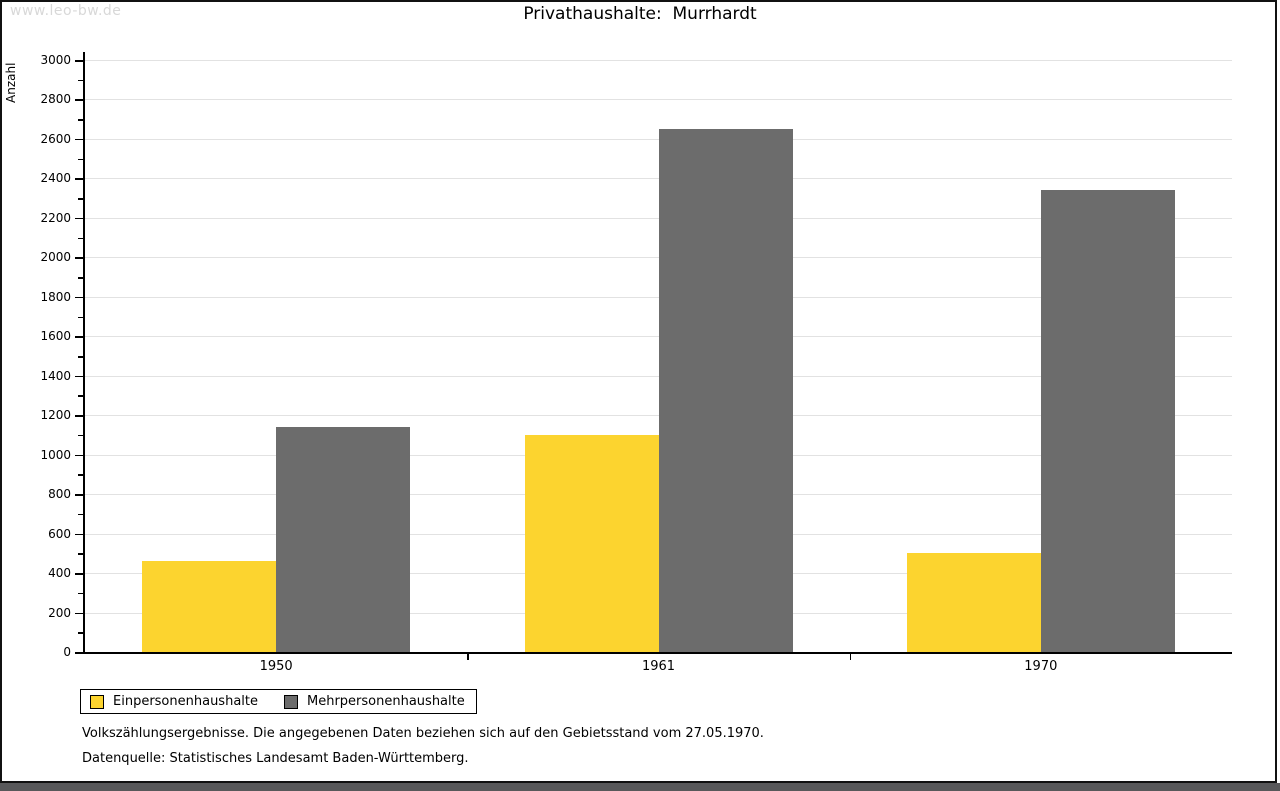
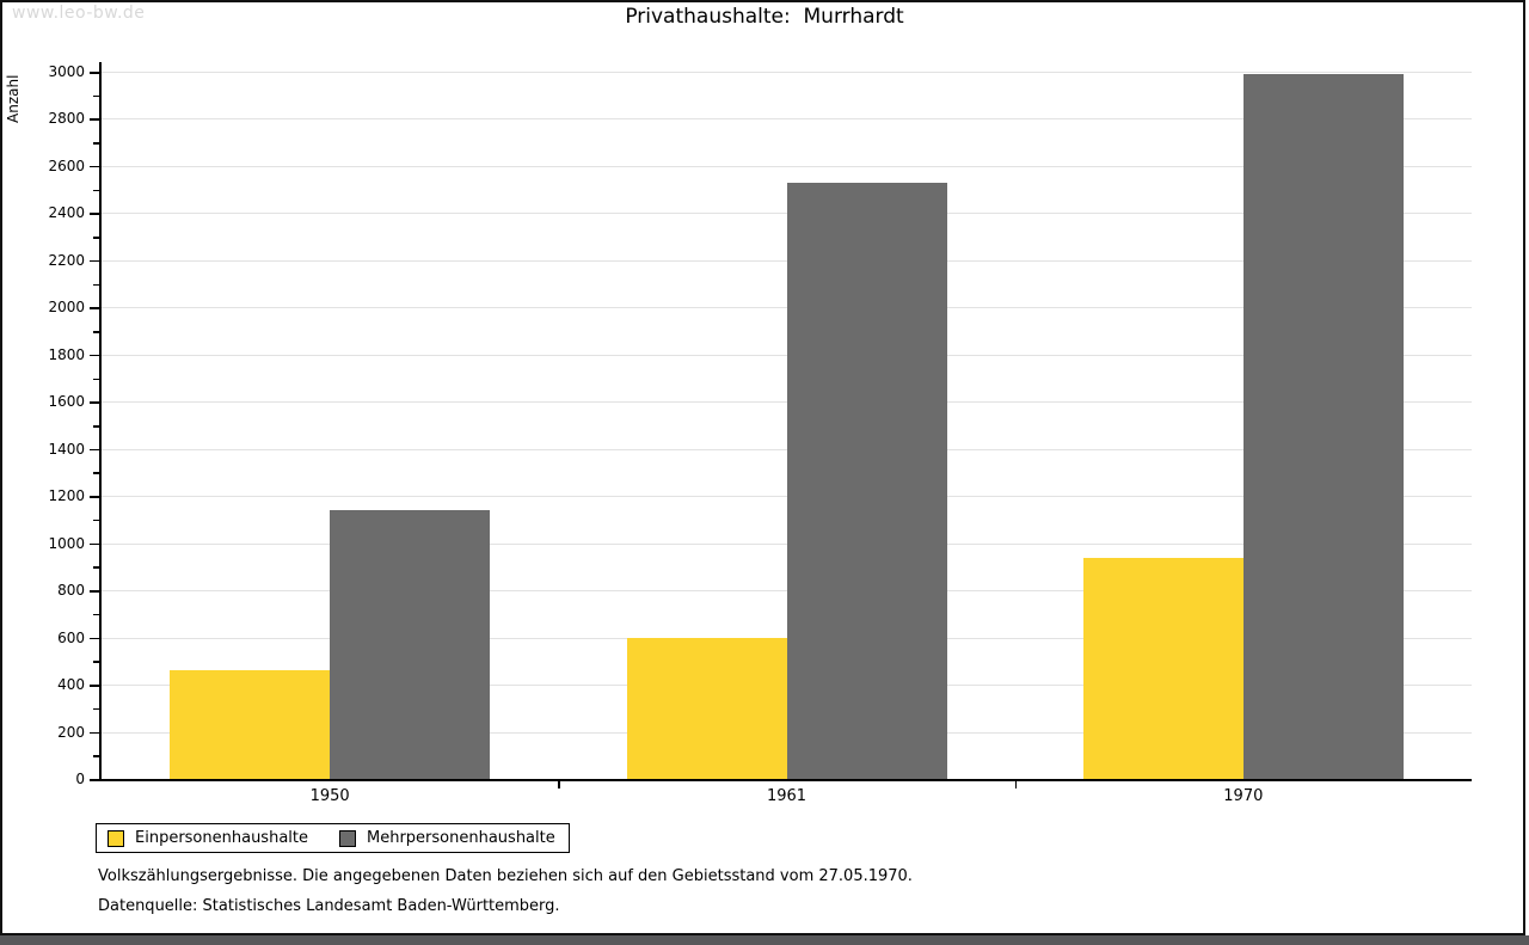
Einpersonenhaushalte/1961: 1100 -> 600
Mehrpersonenhaushalte/1961: 2650 -> 2530
Einpersonenhaushalte/1970: 500 -> 940
Mehrpersonenhaushalte/1970: 2340 -> 2990
